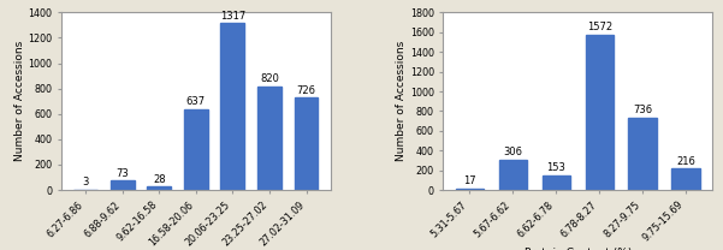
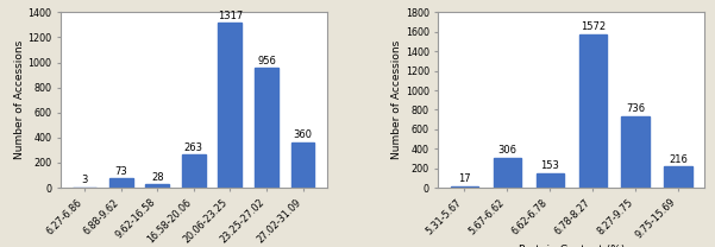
16.58-20.06: 637 -> 263
23.25-27.02: 820 -> 956
27.02-31.09: 726 -> 360
